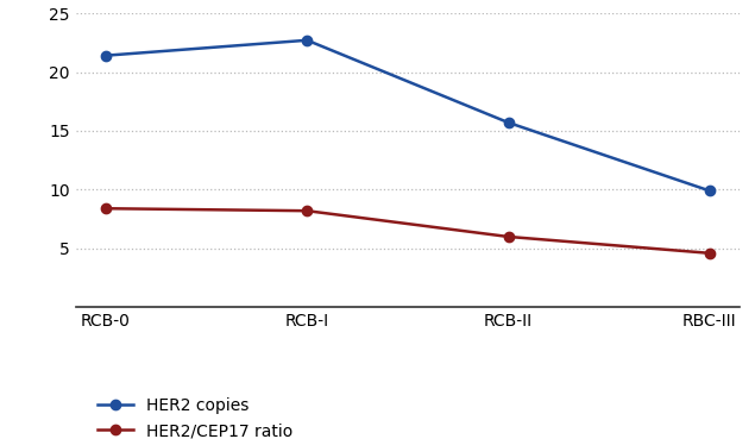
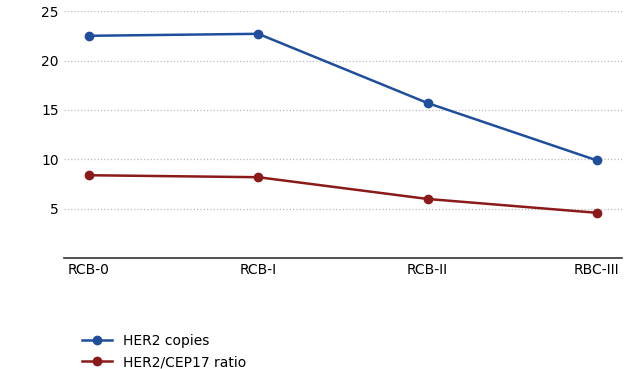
HER2 copies/RCB-0: 21.4 -> 22.5
